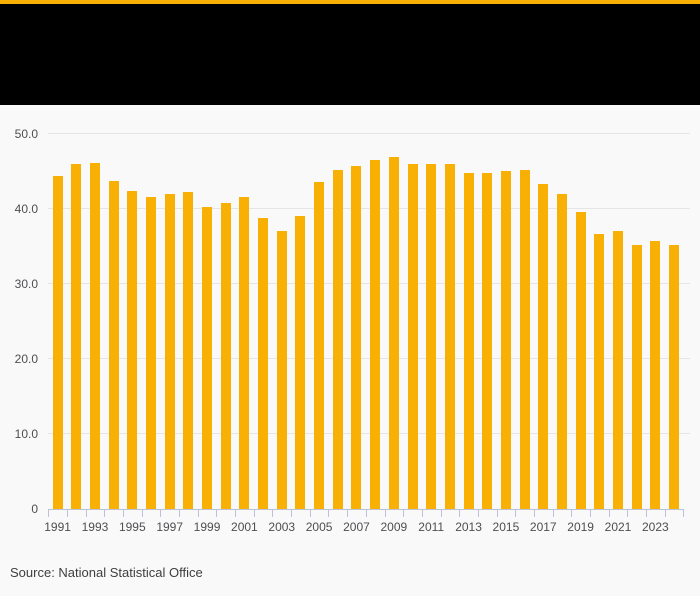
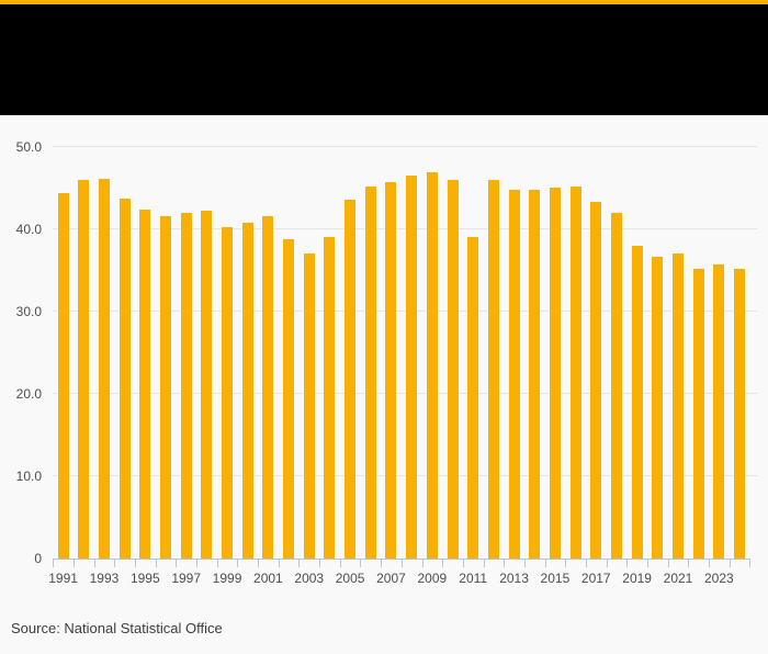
2011: 46 -> 39
2019: 40 -> 38
